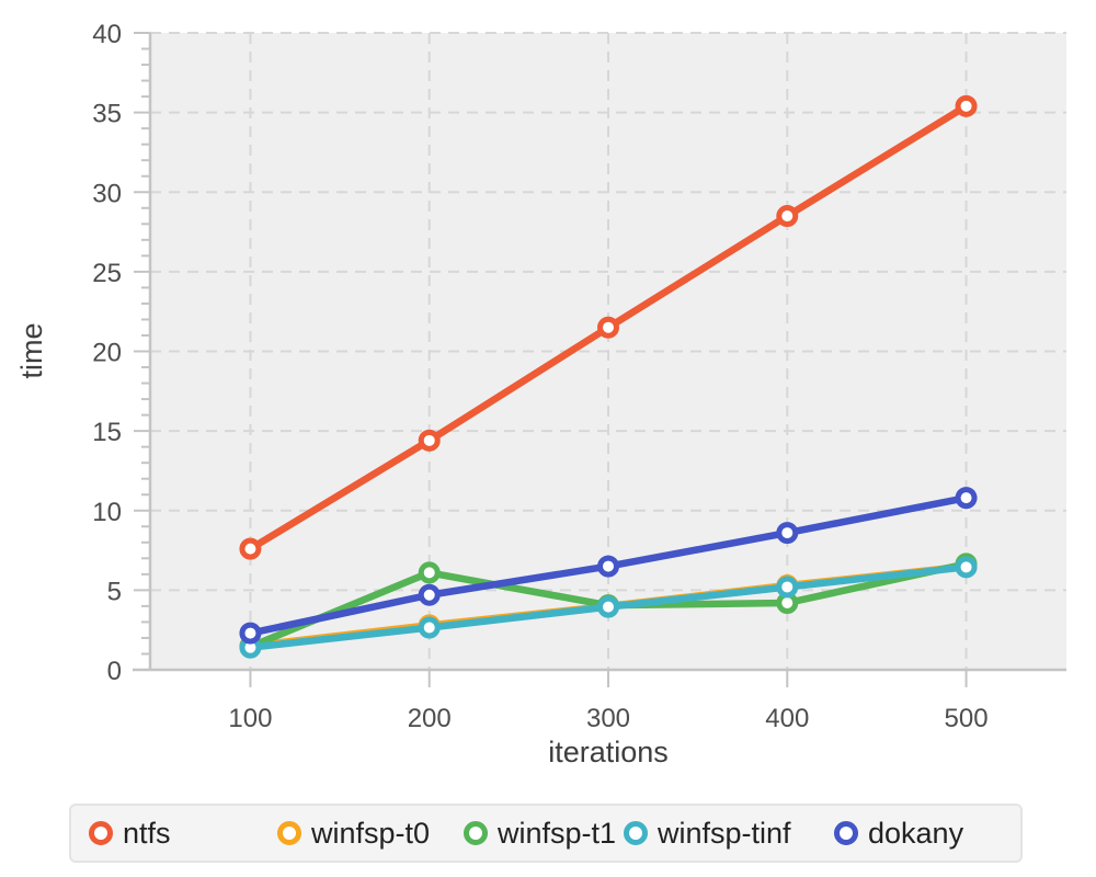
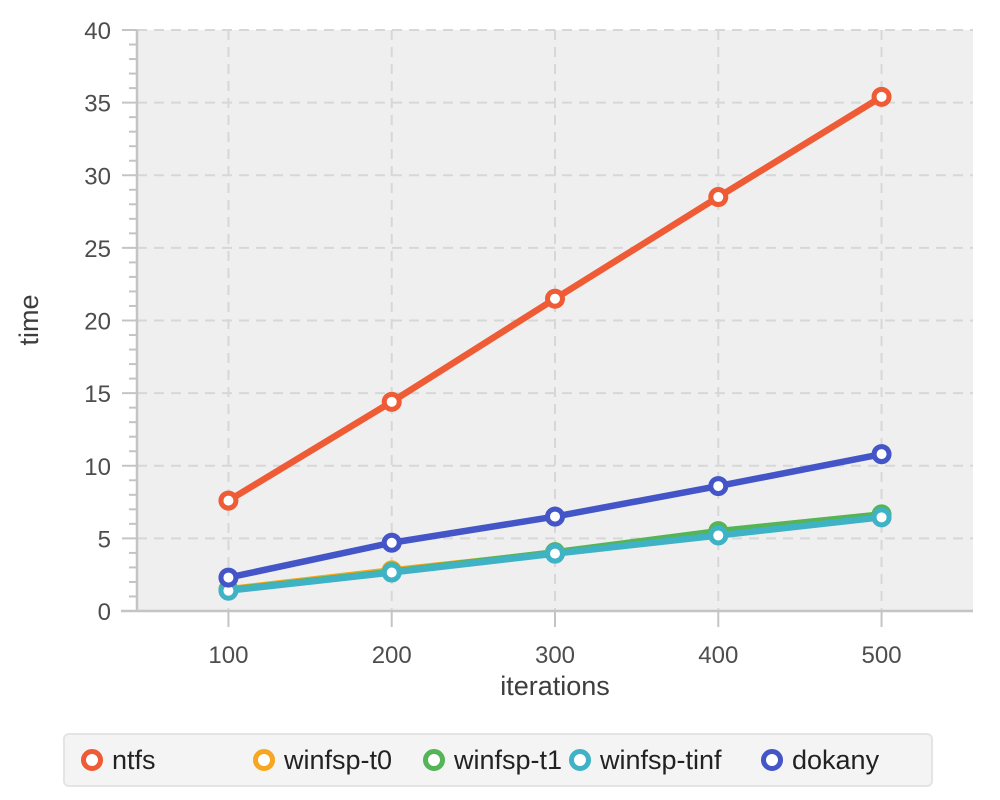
winfsp-t1/200: 6.1 -> 2.7
winfsp-t1/400: 4.2 -> 5.5
